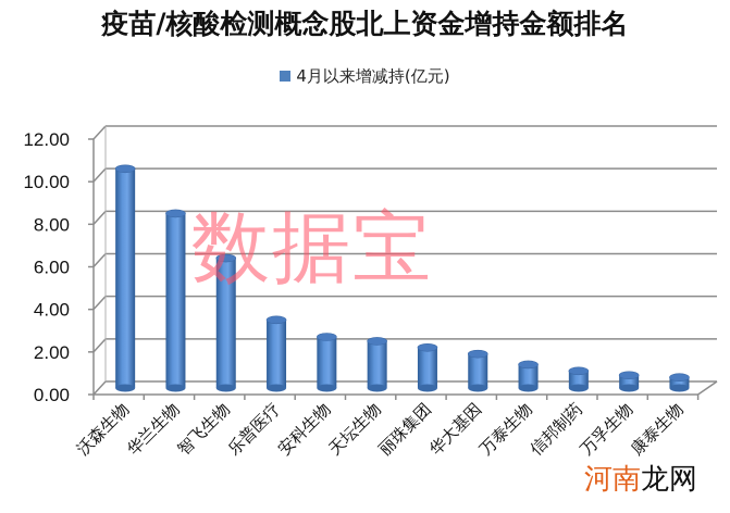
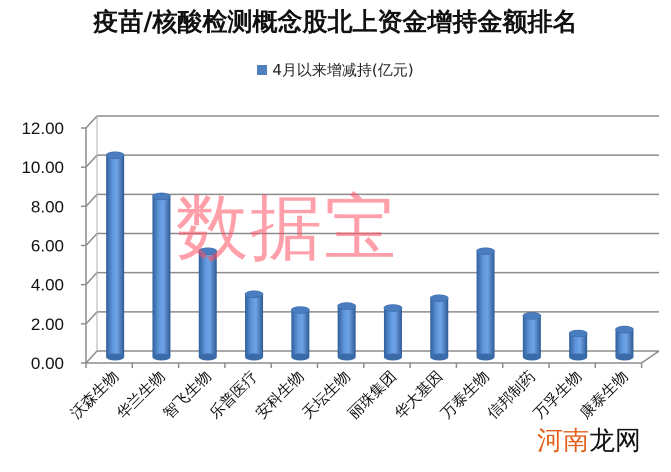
智飞生物: 6.1 -> 5.4
天坛生物: 2.2 -> 2.6
丽珠集团: 1.9 -> 2.5
华大基因: 1.6 -> 3.0
万泰生物: 1.1 -> 5.4
信邦制药: 0.8 -> 2.1
万孚生物: 0.6 -> 1.2
康泰生物: 0.5 -> 1.4
